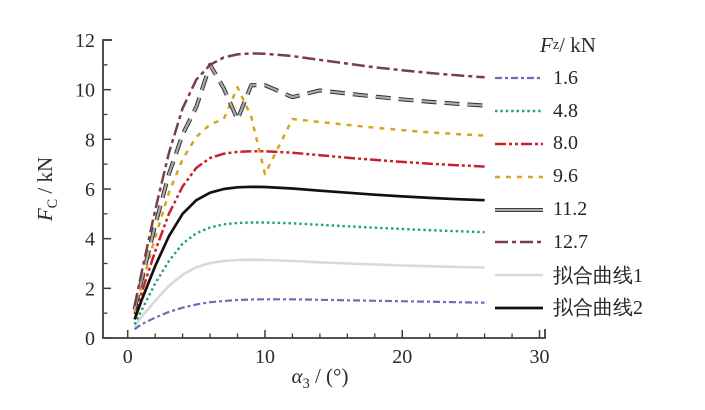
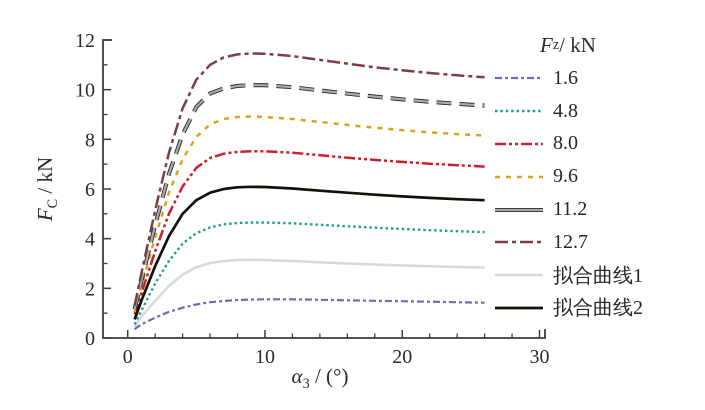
11.2/6: 11.0 -> 9.8
9.6/8: 10.1 -> 8.9
11.2/8: 8.8 -> 10.2
9.6/10: 6.6 -> 8.9
11.2/12: 9.7 -> 10.1
